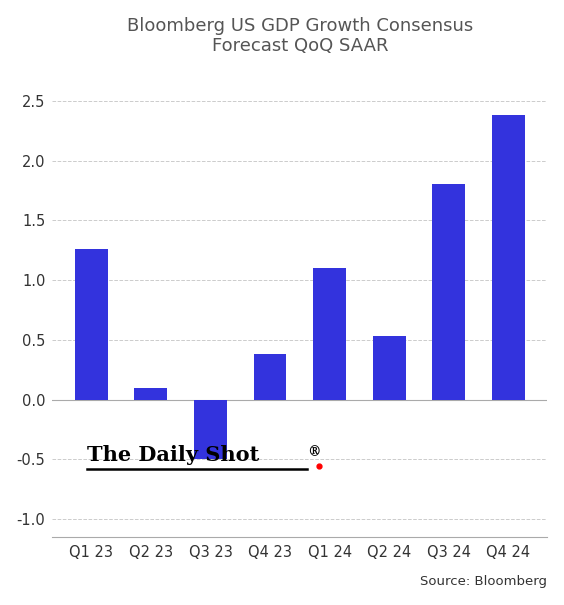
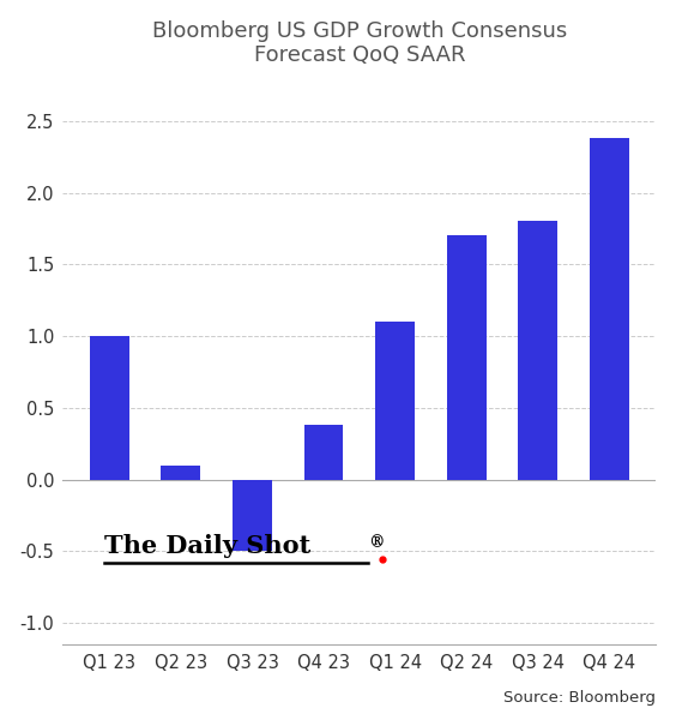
Q1 23: 1.26 -> 1.00
Q2 24: 0.53 -> 1.70
